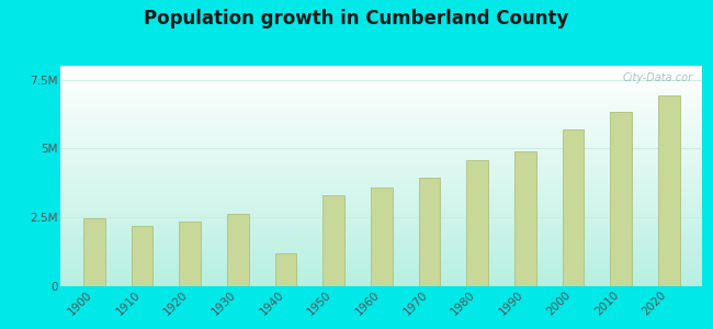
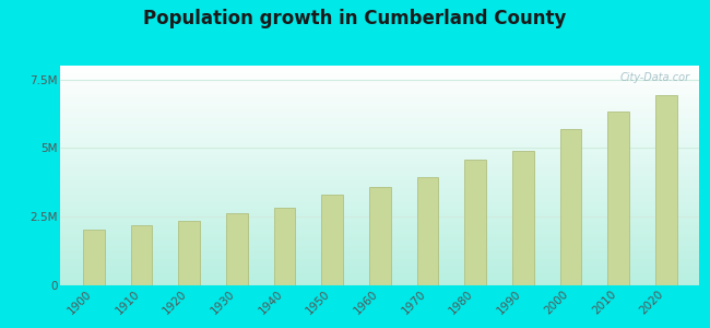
1900: 2.45M -> 2.02M
1940: 1.20M -> 2.85M
